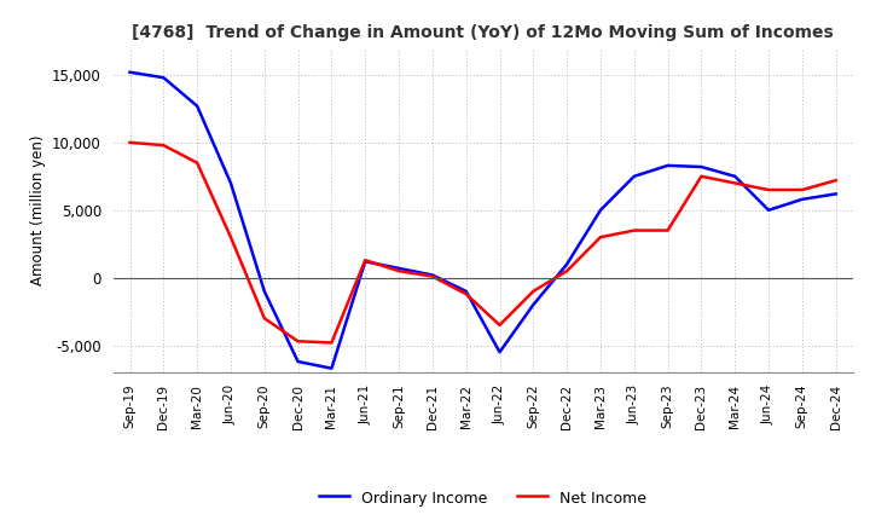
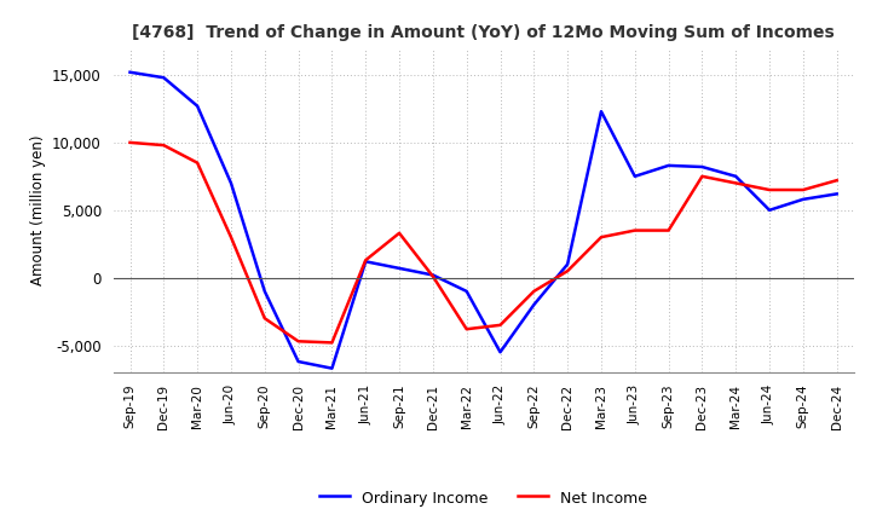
Net Income/Sep-21: 500 -> 3,300
Net Income/Mar-22: -1,200 -> -3,800
Ordinary Income/Mar-23: 5,000 -> 12,300
